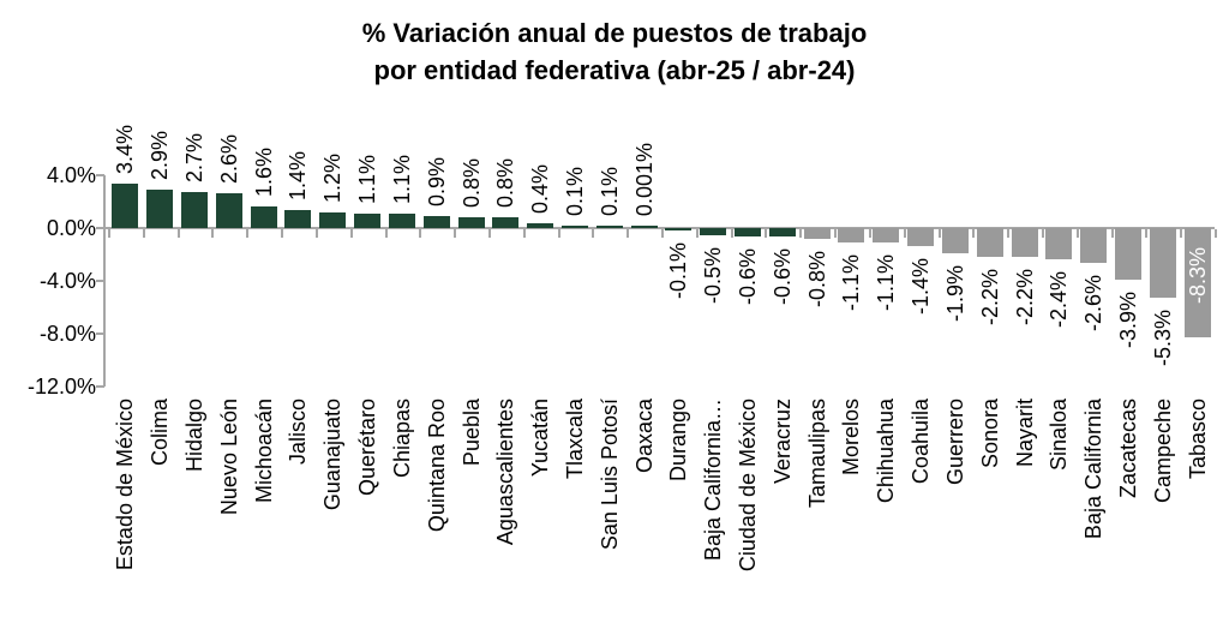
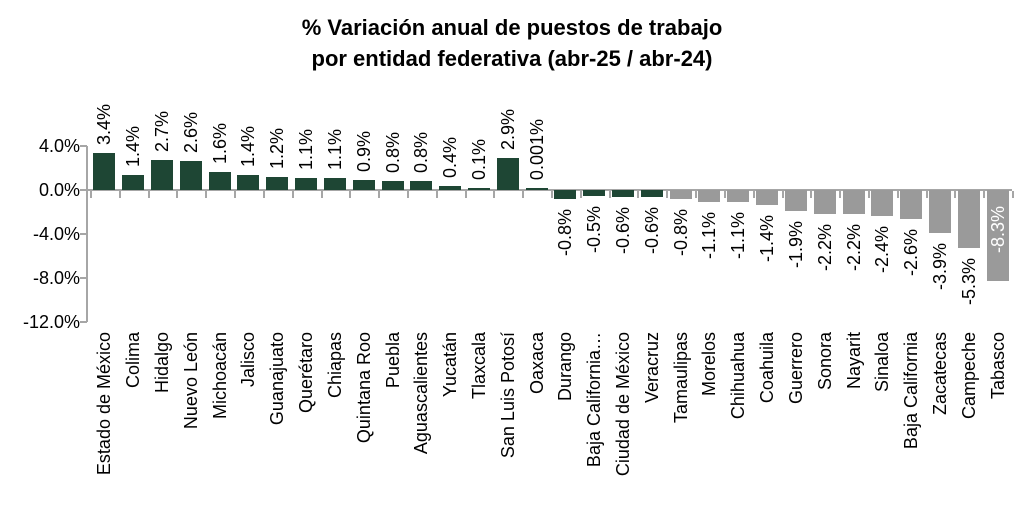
Colima: 2.9% -> 1.4%
San Luis Potosí: 0.1% -> 2.9%
Durango: -0.1% -> -0.8%
